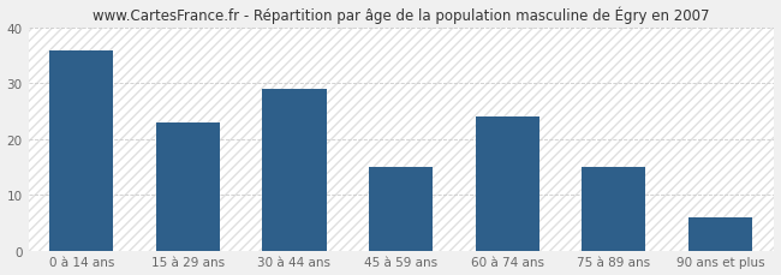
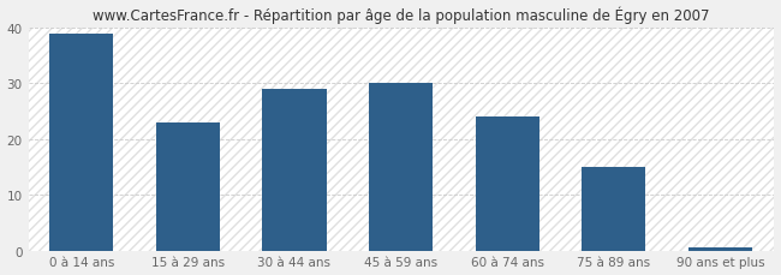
0 à 14 ans: 36.0 -> 39.0
45 à 59 ans: 15.0 -> 30.0
90 ans et plus: 6.0 -> 0.5
